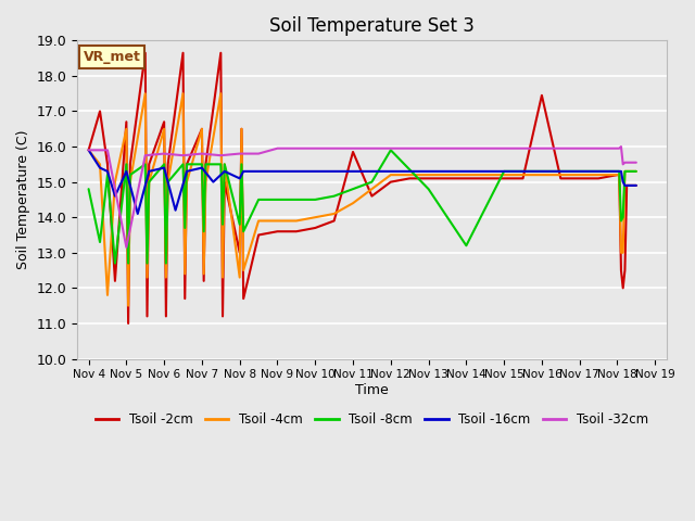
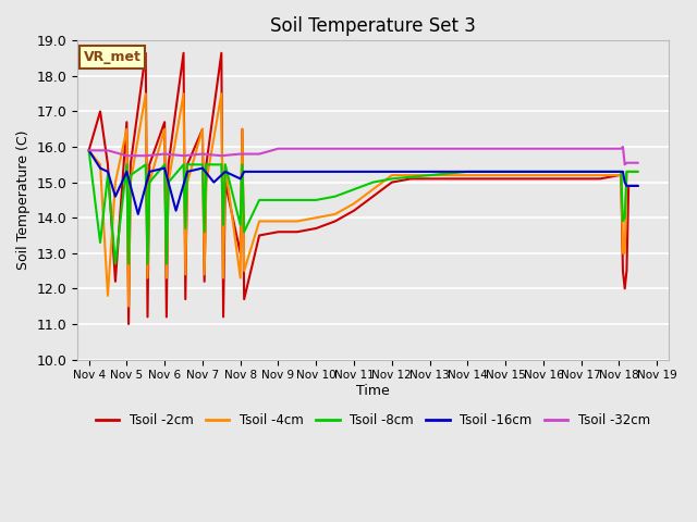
Tsoil -8cm/Nov 4: 14.8 -> 15.9
Tsoil -32cm/Nov 5: 13.15 -> 15.75
Tsoil -2cm/Nov 11: 15.85 -> 14.20
Tsoil -8cm/Nov 12: 15.9 -> 15.1
Tsoil -8cm/Nov 13: 14.8 -> 15.2
Tsoil -8cm/Nov 14: 13.2 -> 15.3
Tsoil -2cm/Nov 16: 17.45 -> 15.10
